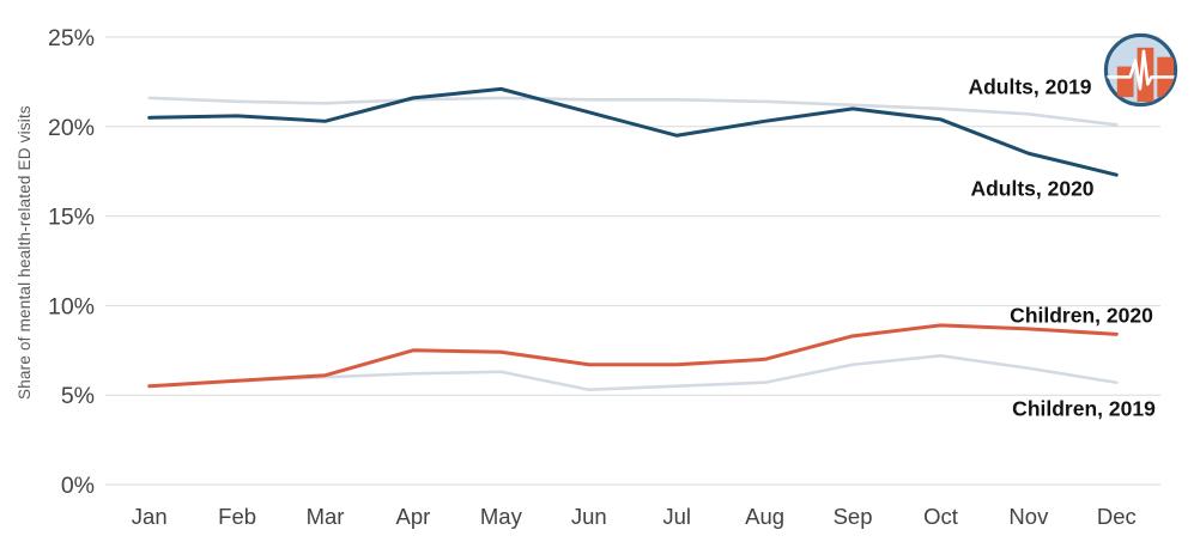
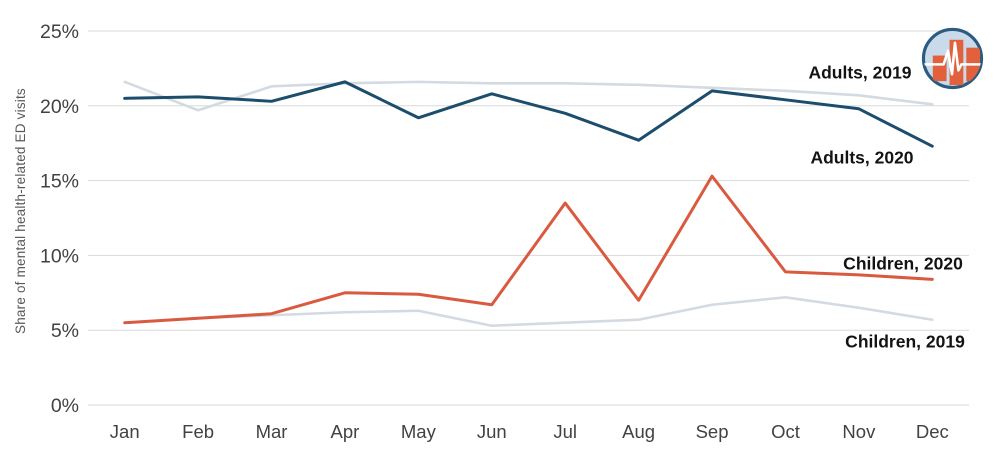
Adults, 2019/Feb: 21.4% -> 19.7%
Adults, 2020/May: 22.1% -> 19.2%
Children, 2020/Jul: 6.7% -> 13.5%
Adults, 2020/Aug: 20.3% -> 17.7%
Children, 2020/Sep: 8.3% -> 15.3%
Adults, 2020/Nov: 18.5% -> 19.8%
